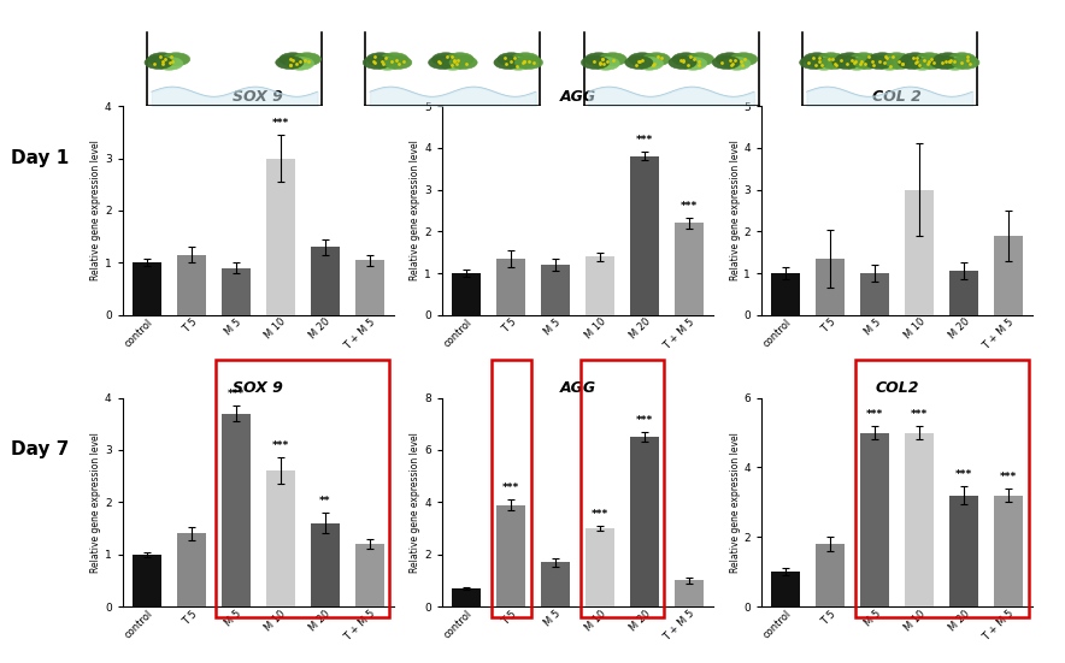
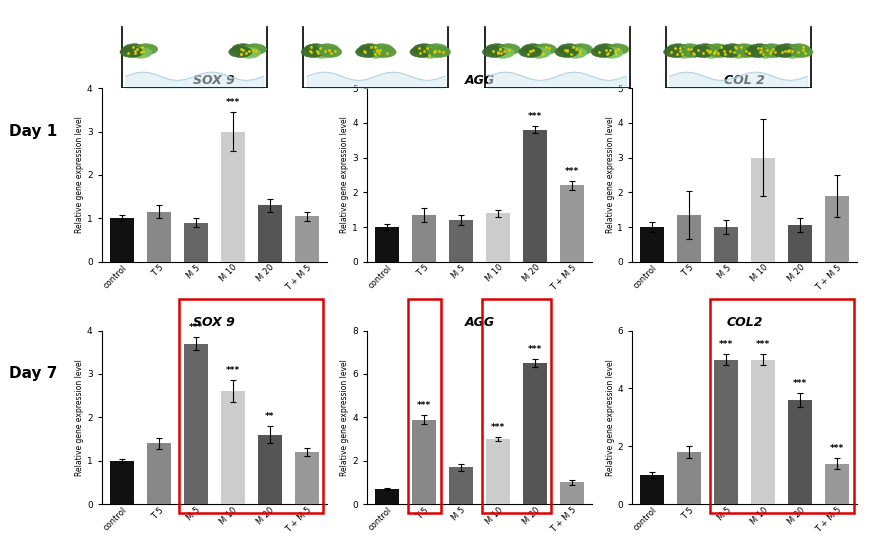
COL2/M 20: 3.2 -> 3.6
COL2/T + M 5: 3.2 -> 1.4
